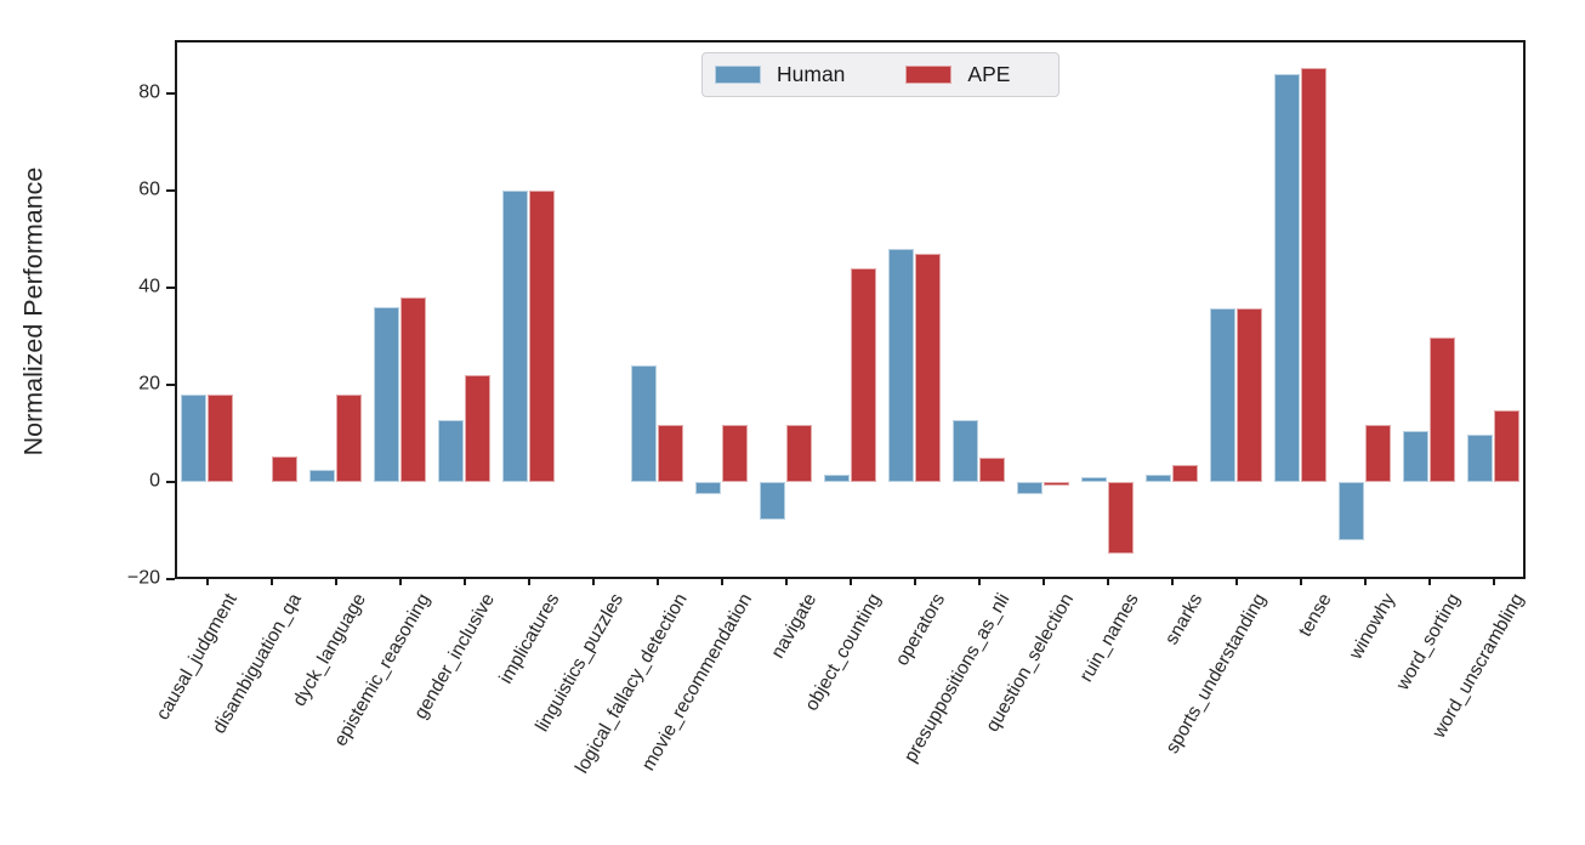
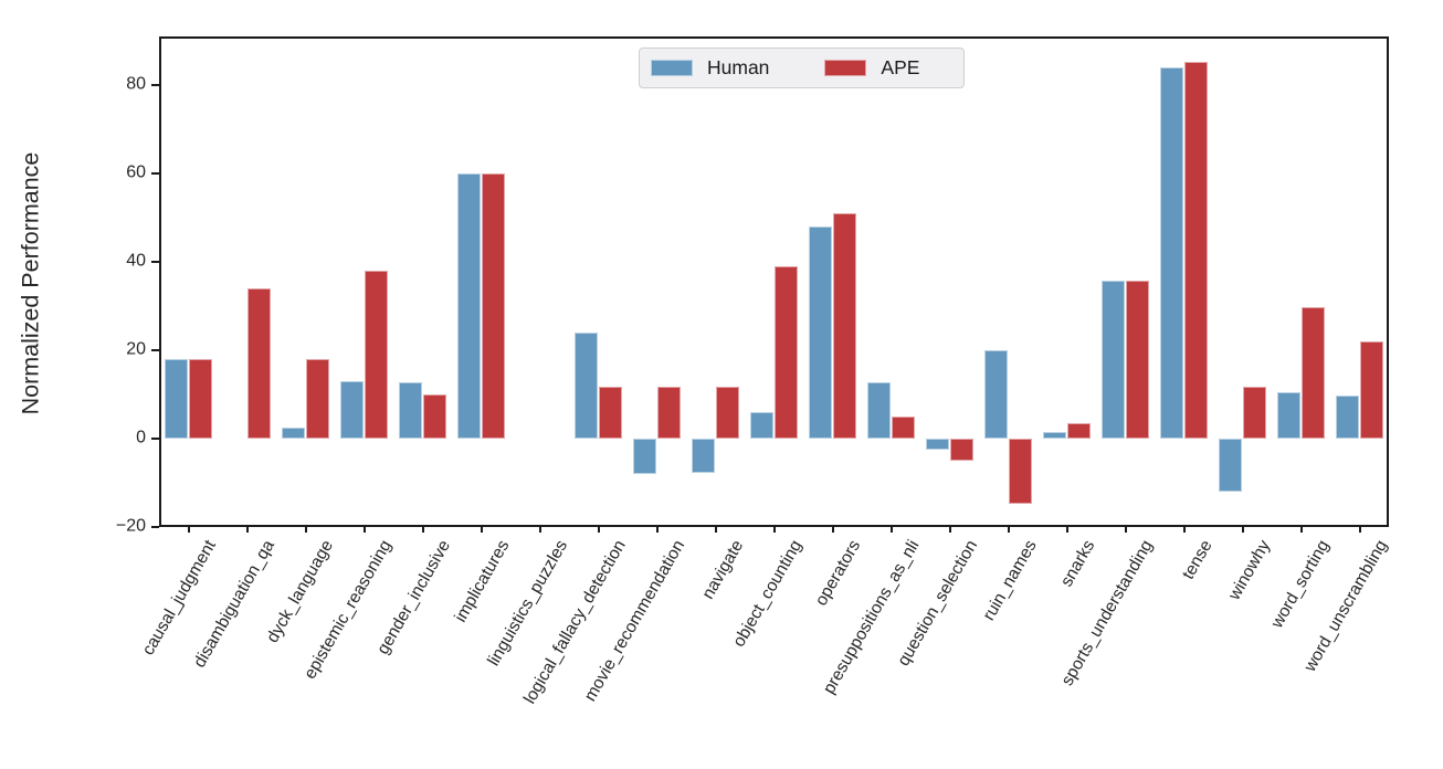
APE/disambiguation_qa: 5 -> 34
Human/epistemic_reasoning: 36 -> 13
APE/gender_inclusive: 22 -> 10
Human/movie_recommendation: -2 -> -8
Human/object_counting: 2 -> 6
APE/object_counting: 44 -> 39
APE/operators: 47 -> 51
APE/question_selection: -1 -> -5
Human/ruin_names: 1 -> 20
APE/word_unscrambling: 15 -> 22
